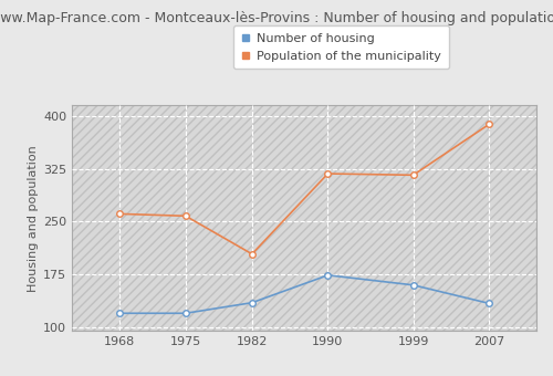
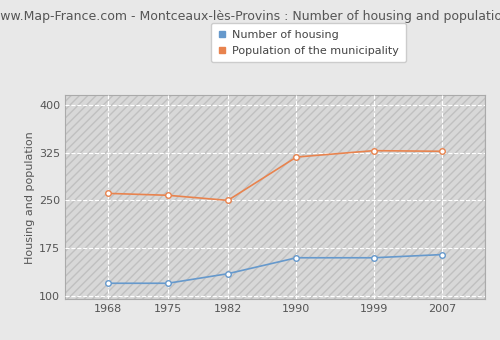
Population of the municipality/1982: 204 -> 250
Number of housing/1990: 174 -> 160
Population of the municipality/1999: 316 -> 328
Number of housing/2007: 134 -> 165
Population of the municipality/2007: 388 -> 327
